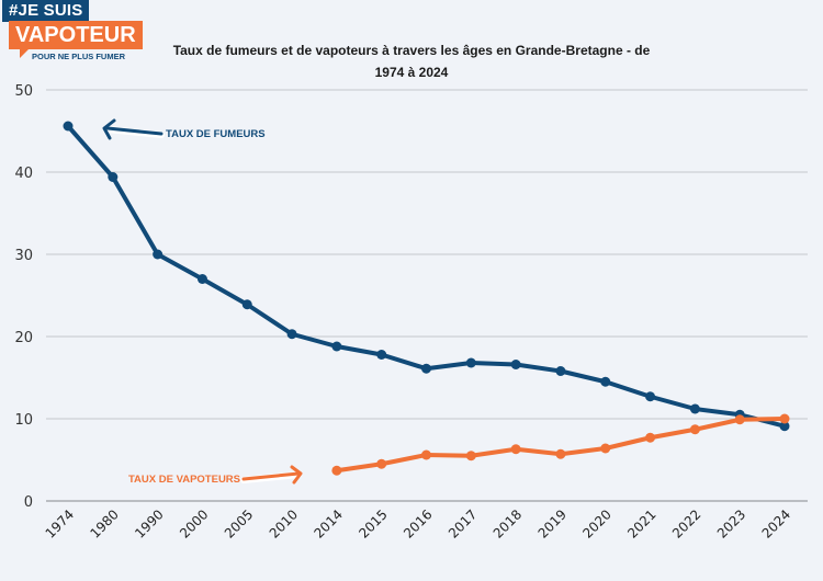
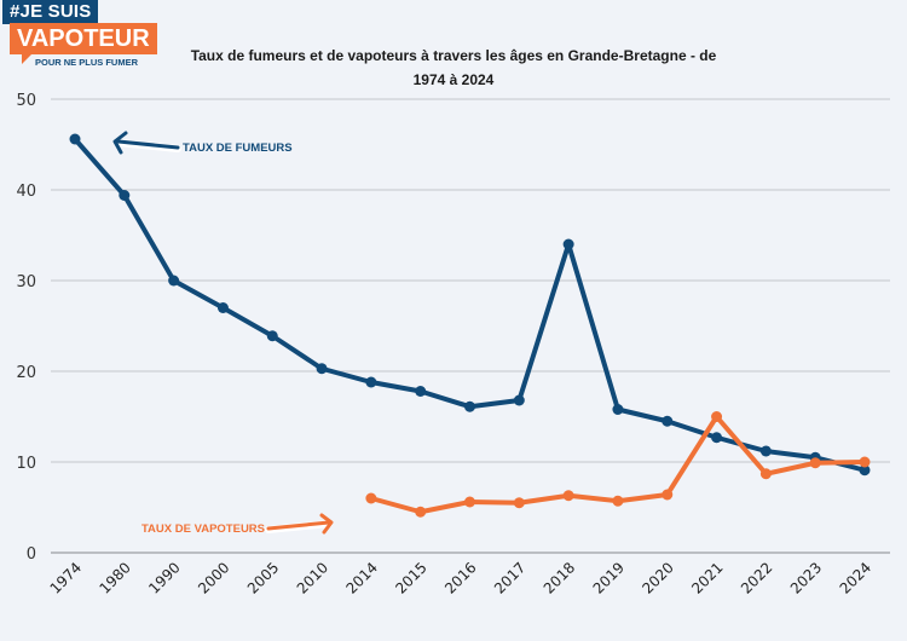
TAUX DE VAPOTEURS/2014: 4 -> 6
TAUX DE FUMEURS/2018: 17 -> 34
TAUX DE VAPOTEURS/2021: 8 -> 15
